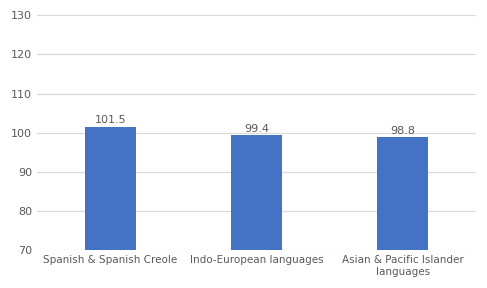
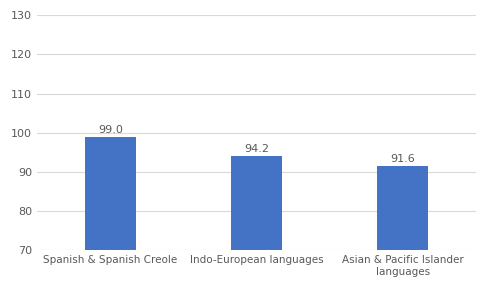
Spanish & Spanish Creole: 101.5 -> 99.0
Indo-European languages: 99.4 -> 94.2
Asian & Pacific Islander languages: 98.8 -> 91.6
